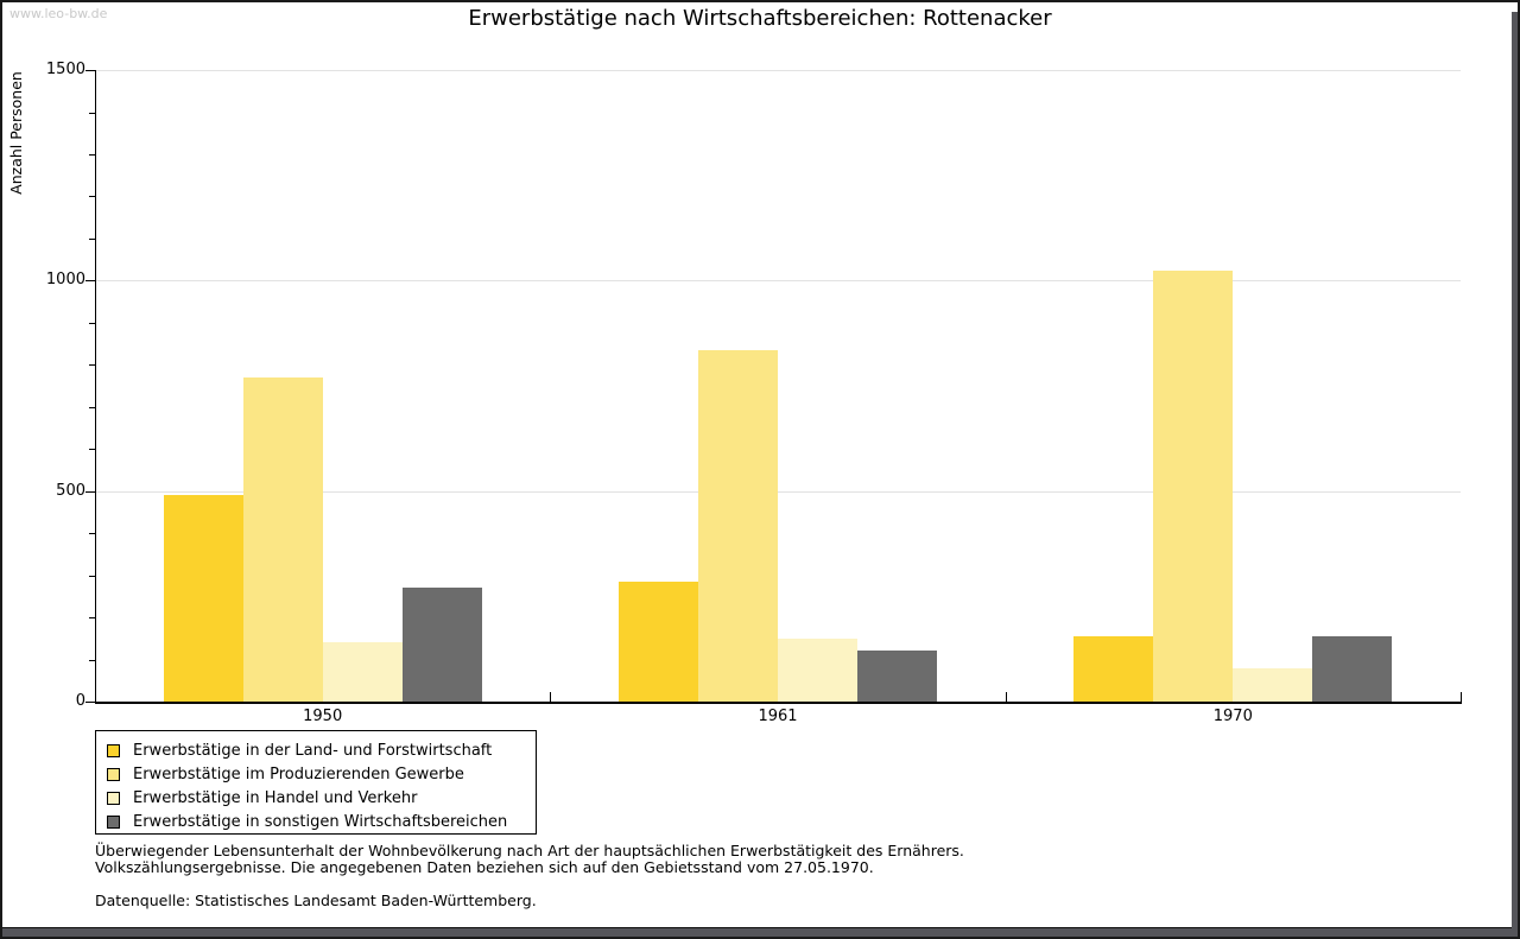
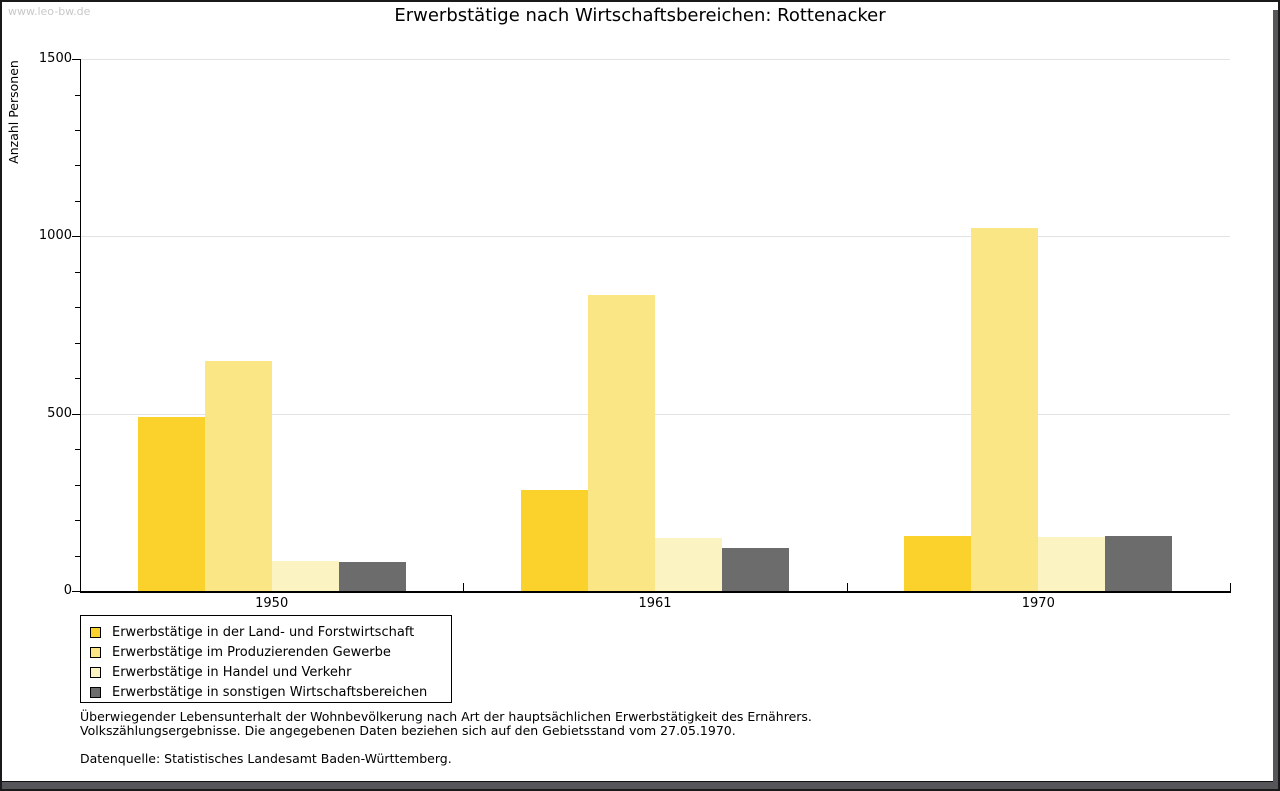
Erwerbstätige im Produzierenden Gewerbe/1950: 770 -> 650
Erwerbstätige in Handel und Verkehr/1950: 140 -> 80
Erwerbstätige in sonstigen Wirtschaftsbereichen/1950: 270 -> 80
Erwerbstätige in Handel und Verkehr/1970: 80 -> 150
